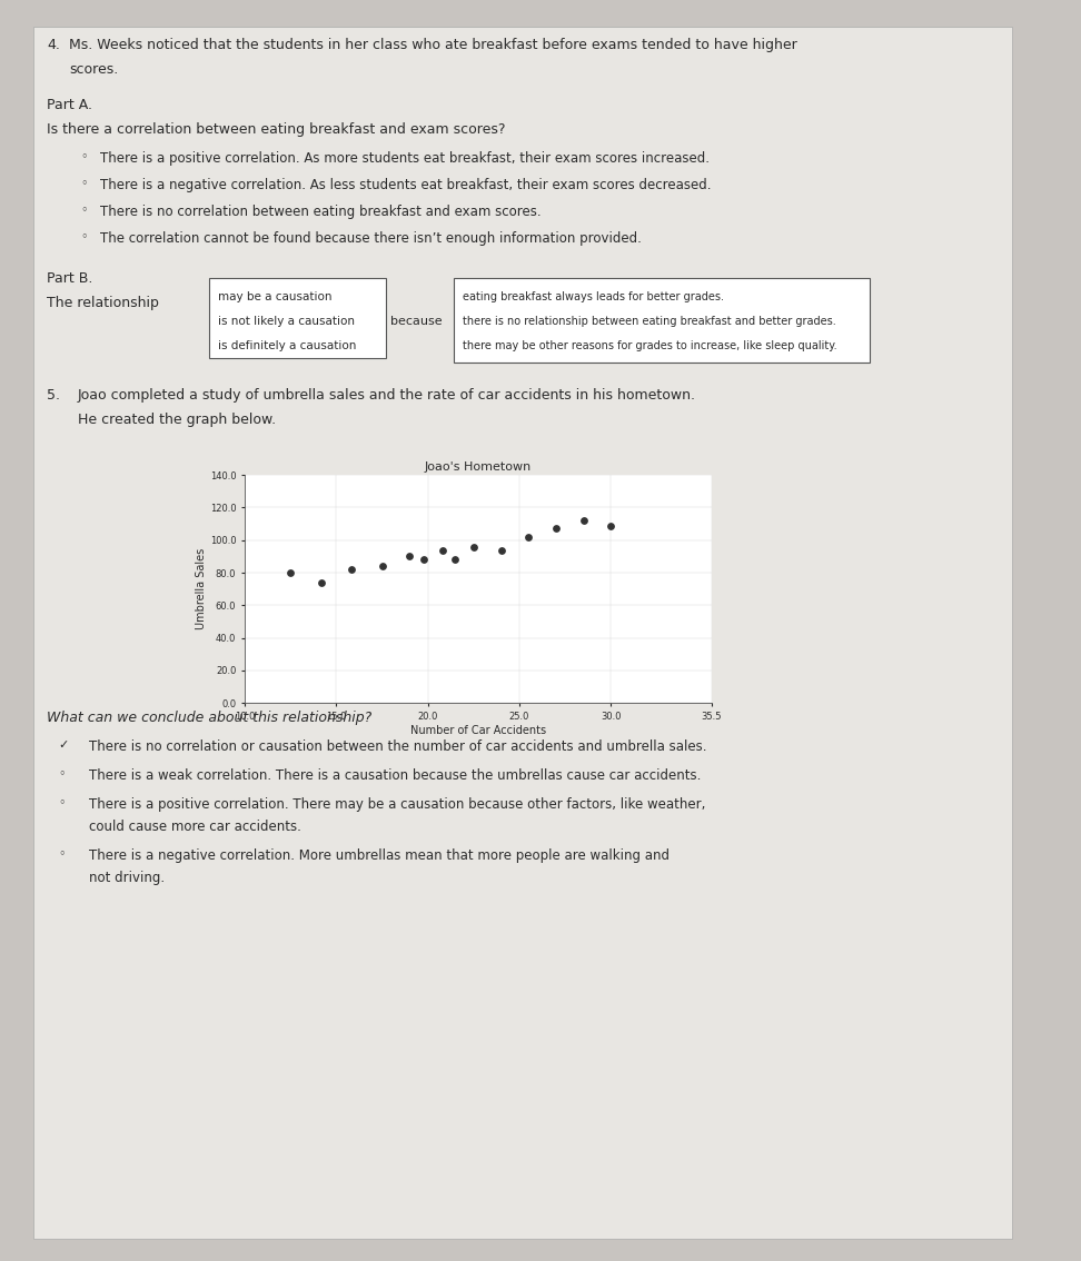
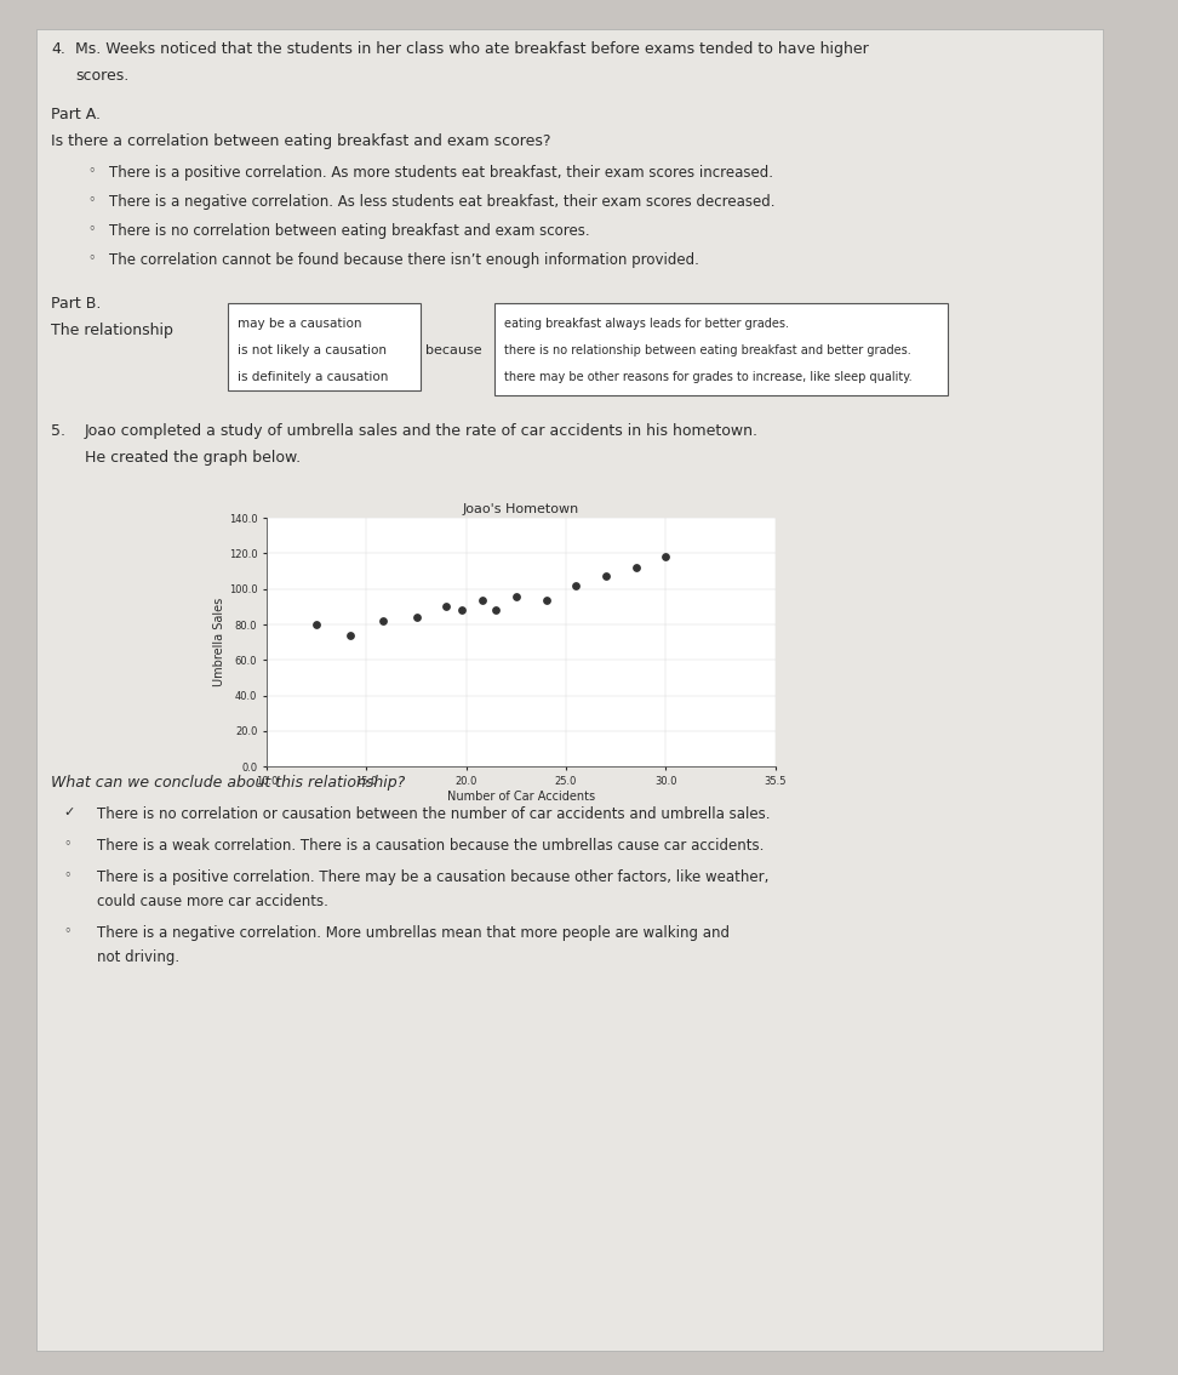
30.0: 109 -> 118
